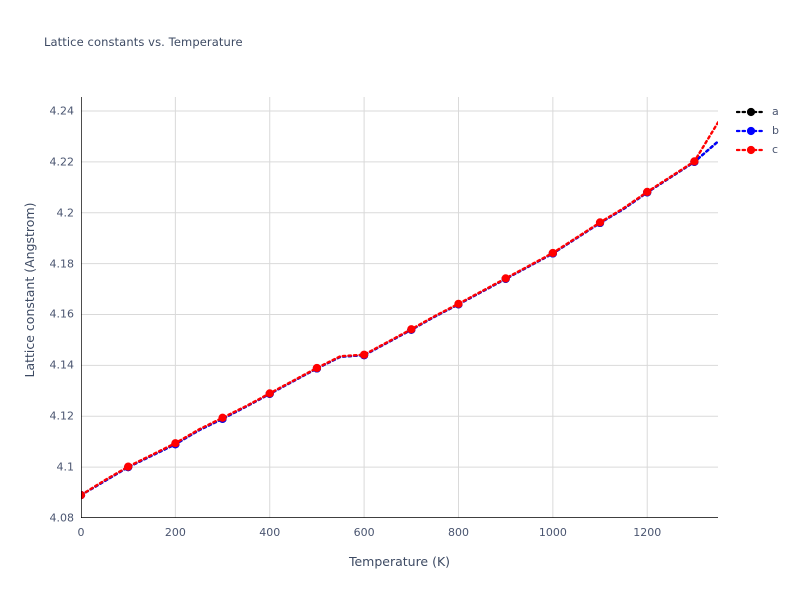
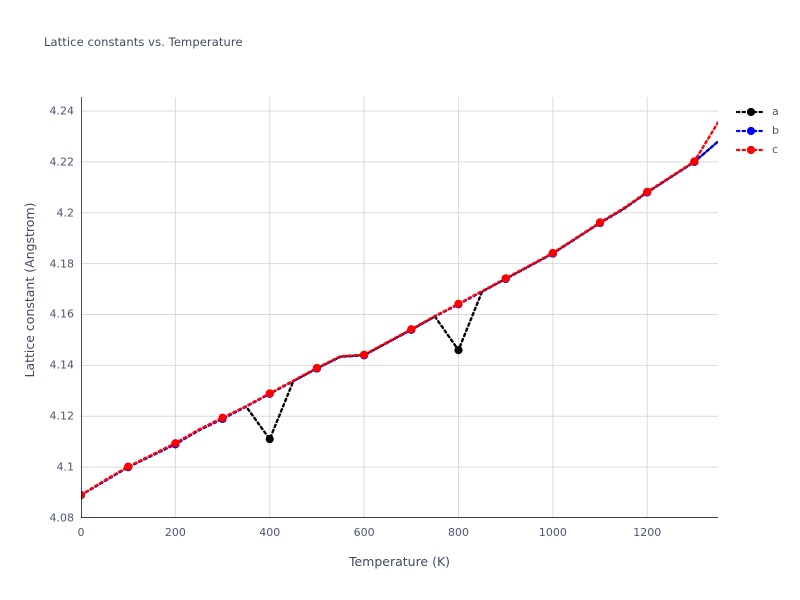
a/400: 4.129 -> 4.111
a/800: 4.164 -> 4.146
